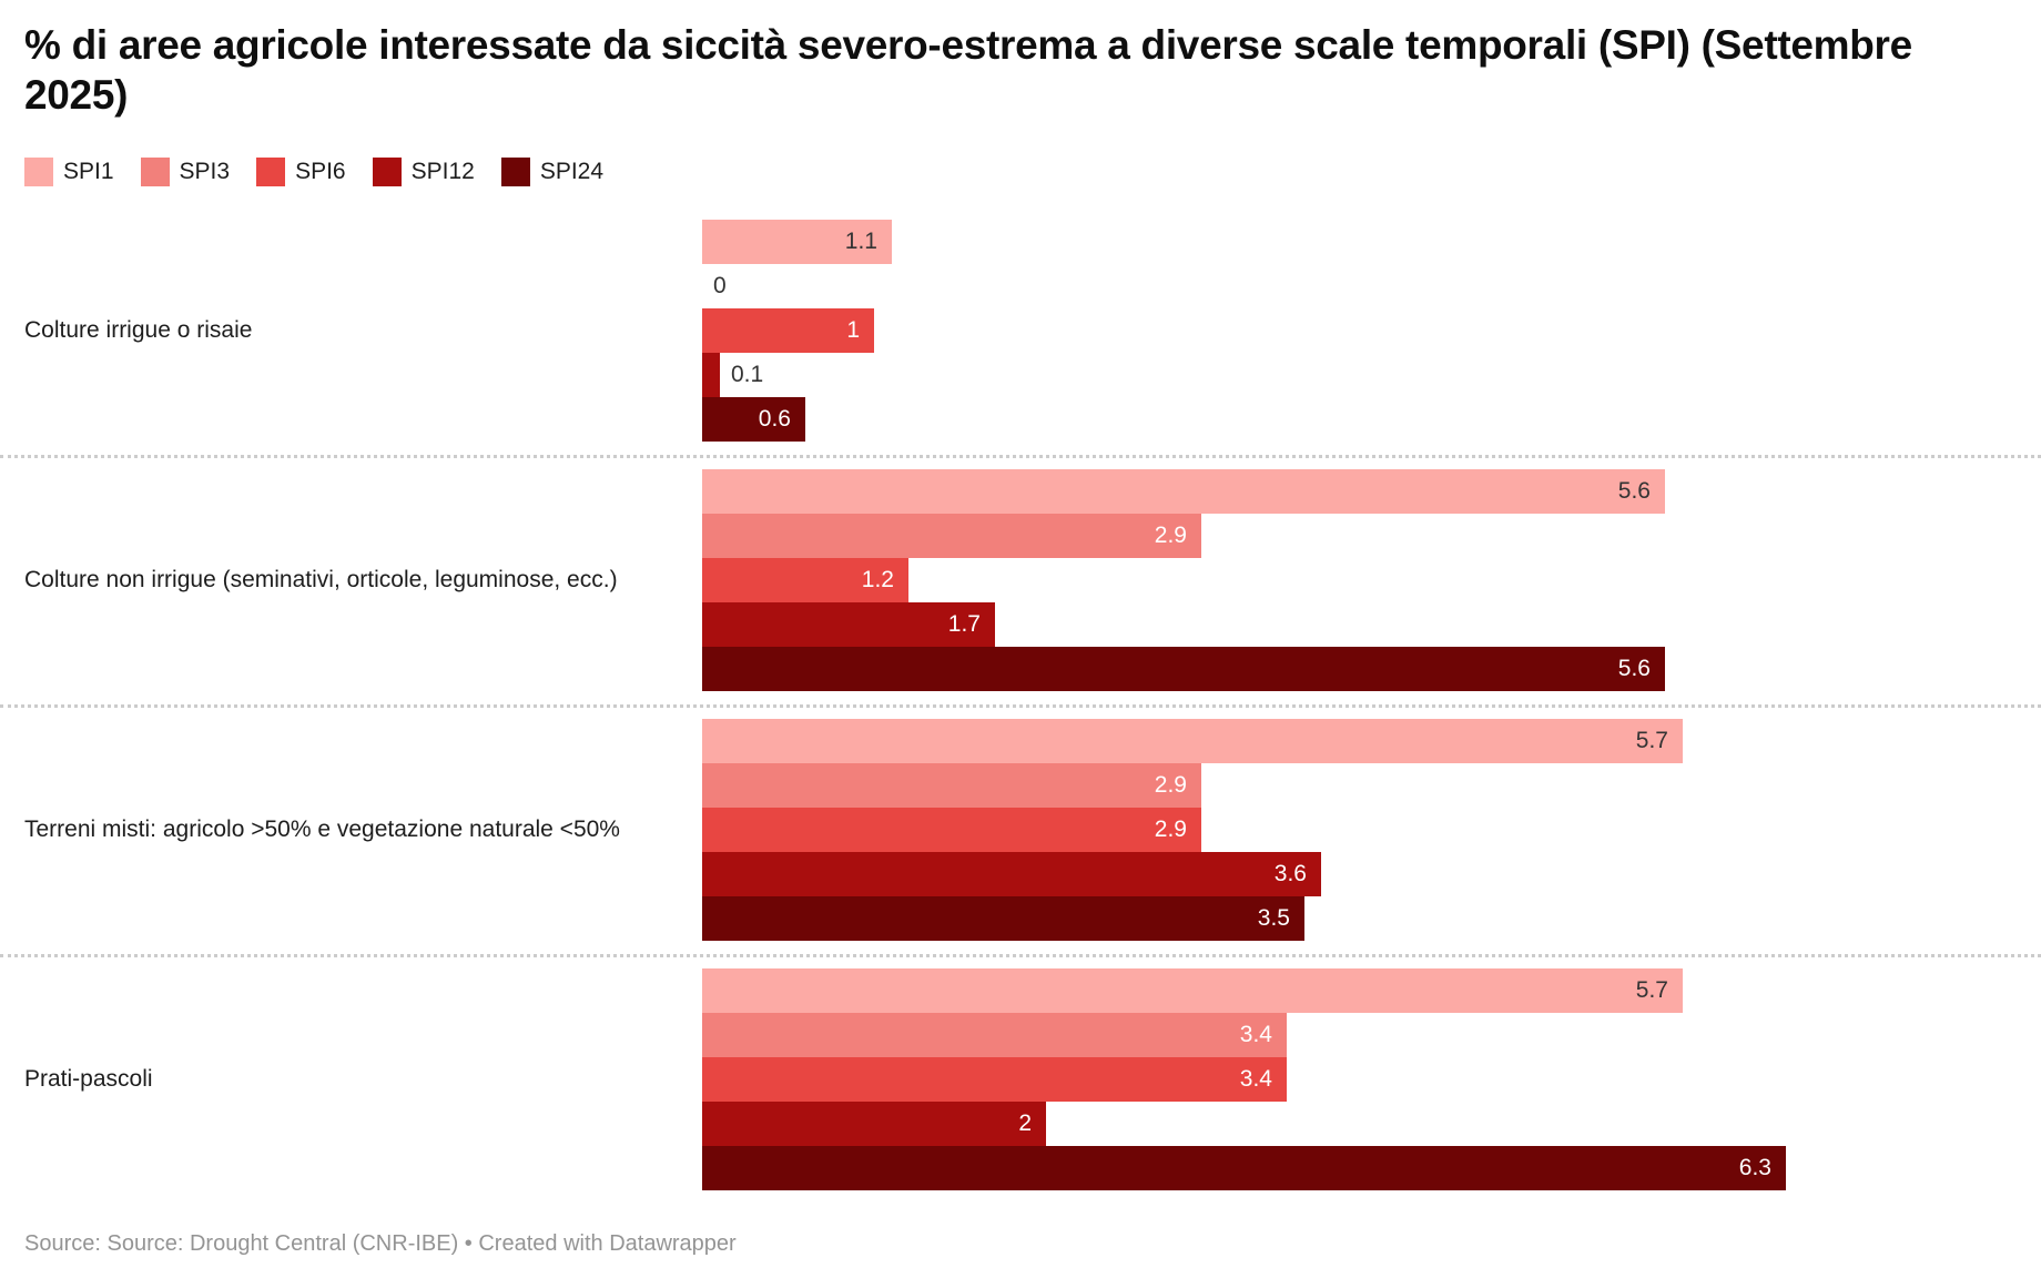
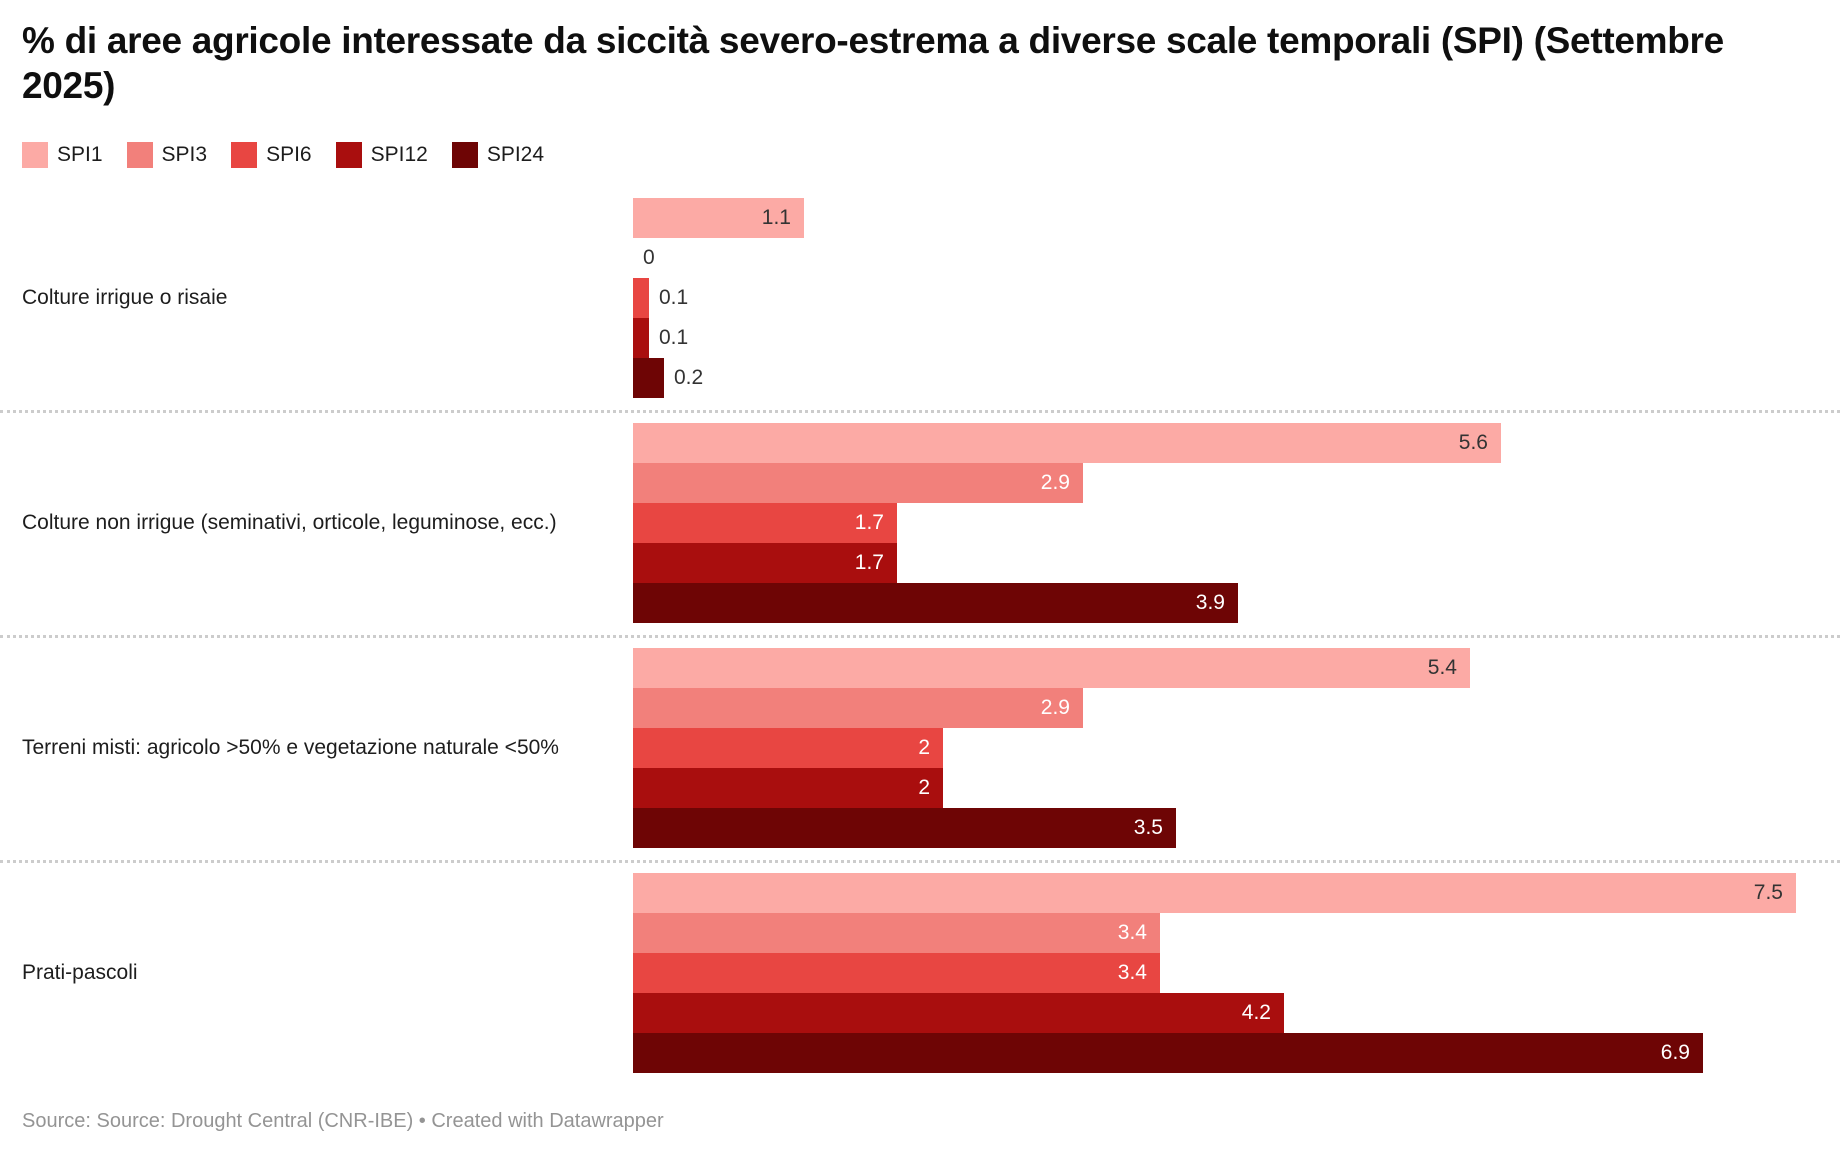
SPI6/Colture irrigue o risaie: 1 -> 0.1
SPI24/Colture irrigue o risaie: 0.6 -> 0.2
SPI6/Colture non irrigue (seminativi, orticole, leguminose, ecc.): 1.2 -> 1.7
SPI24/Colture non irrigue (seminativi, orticole, leguminose, ecc.): 5.6 -> 3.9
SPI1/Terreni misti: agricolo >50% e vegetazione naturale <50%: 5.7 -> 5.4
SPI6/Terreni misti: agricolo >50% e vegetazione naturale <50%: 2.9 -> 2
SPI12/Terreni misti: agricolo >50% e vegetazione naturale <50%: 3.6 -> 2
SPI1/Prati-pascoli: 5.7 -> 7.5
SPI12/Prati-pascoli: 2 -> 4.2
SPI24/Prati-pascoli: 6.3 -> 6.9
